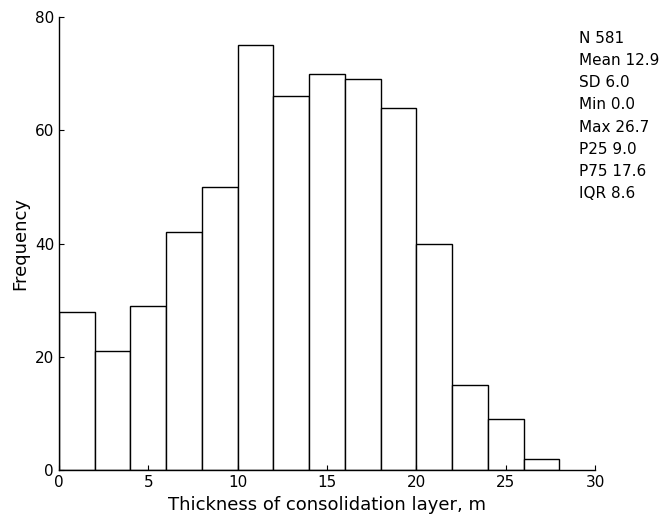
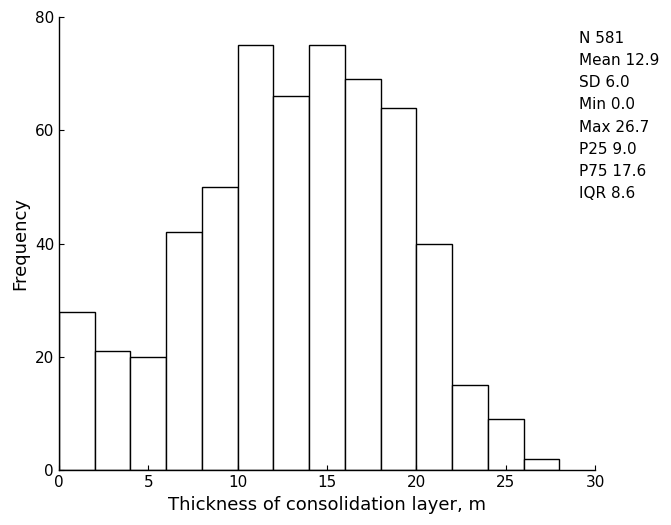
5: 29 -> 20
15: 70 -> 75
